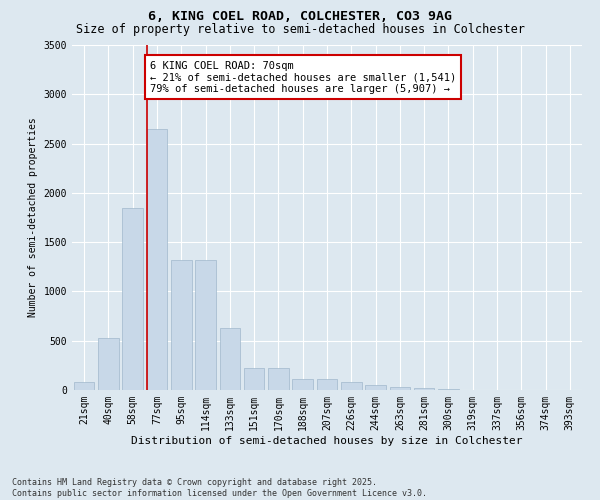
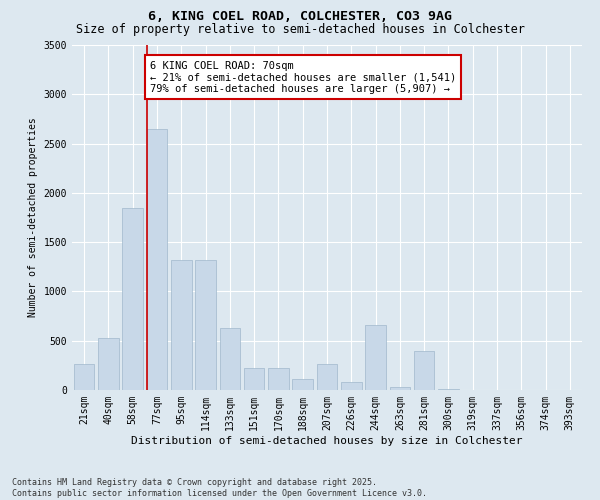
21sqm: 80 -> 260
207sqm: 110 -> 260
244sqm: 50 -> 660
281sqm: 20 -> 400
